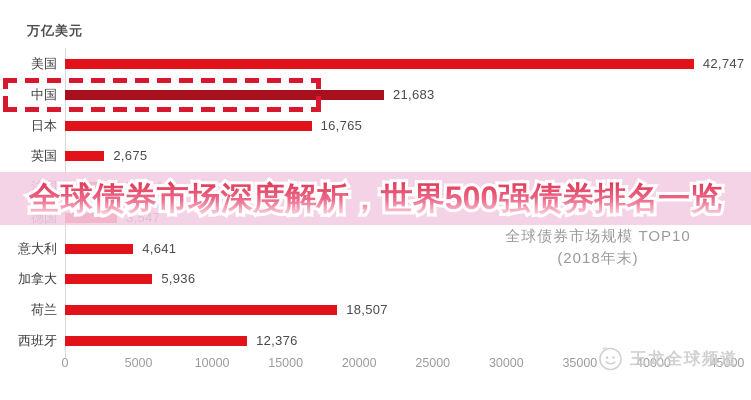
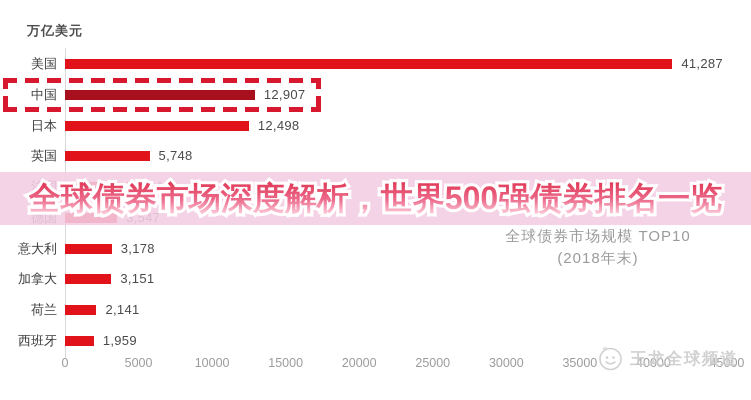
美国: 42,747 -> 41,287
中国: 21,683 -> 12,907
日本: 16,765 -> 12,498
英国: 2,675 -> 5,748
意大利: 4,641 -> 3,178
加拿大: 5,936 -> 3,151
荷兰: 18,507 -> 2,141
西班牙: 12,376 -> 1,959
